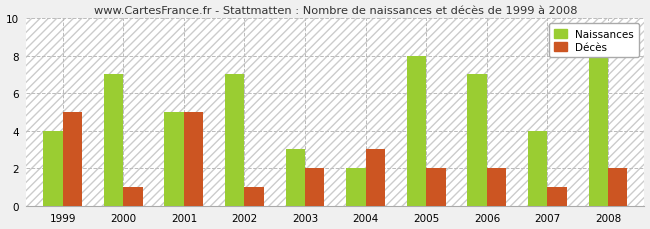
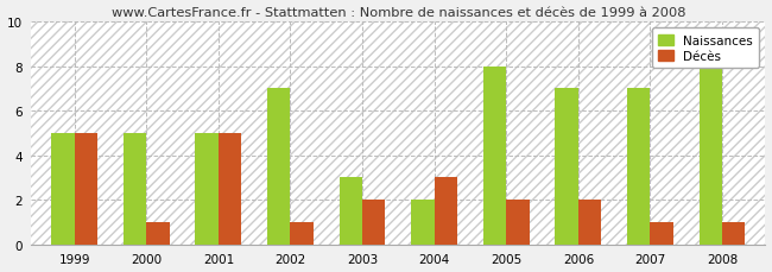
Naissances/1999: 4 -> 5
Naissances/2000: 7 -> 5
Naissances/2007: 4 -> 7
Décès/2008: 2 -> 1
